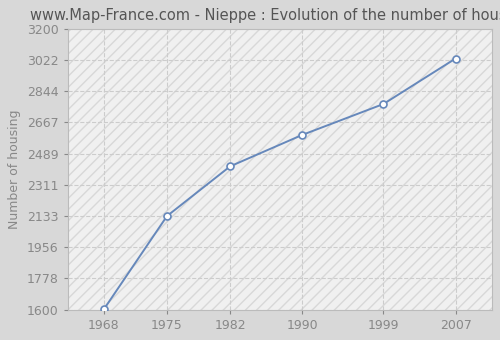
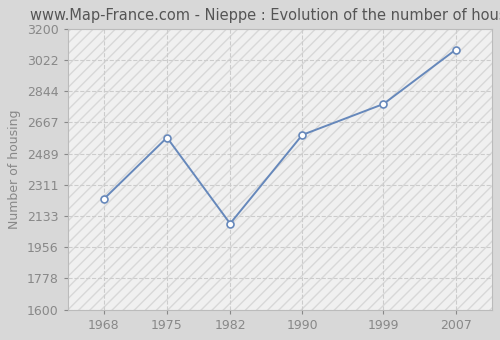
1968: 1600 -> 2230
1975: 2130 -> 2580
1982: 2420 -> 2090
2007: 3030 -> 3080
